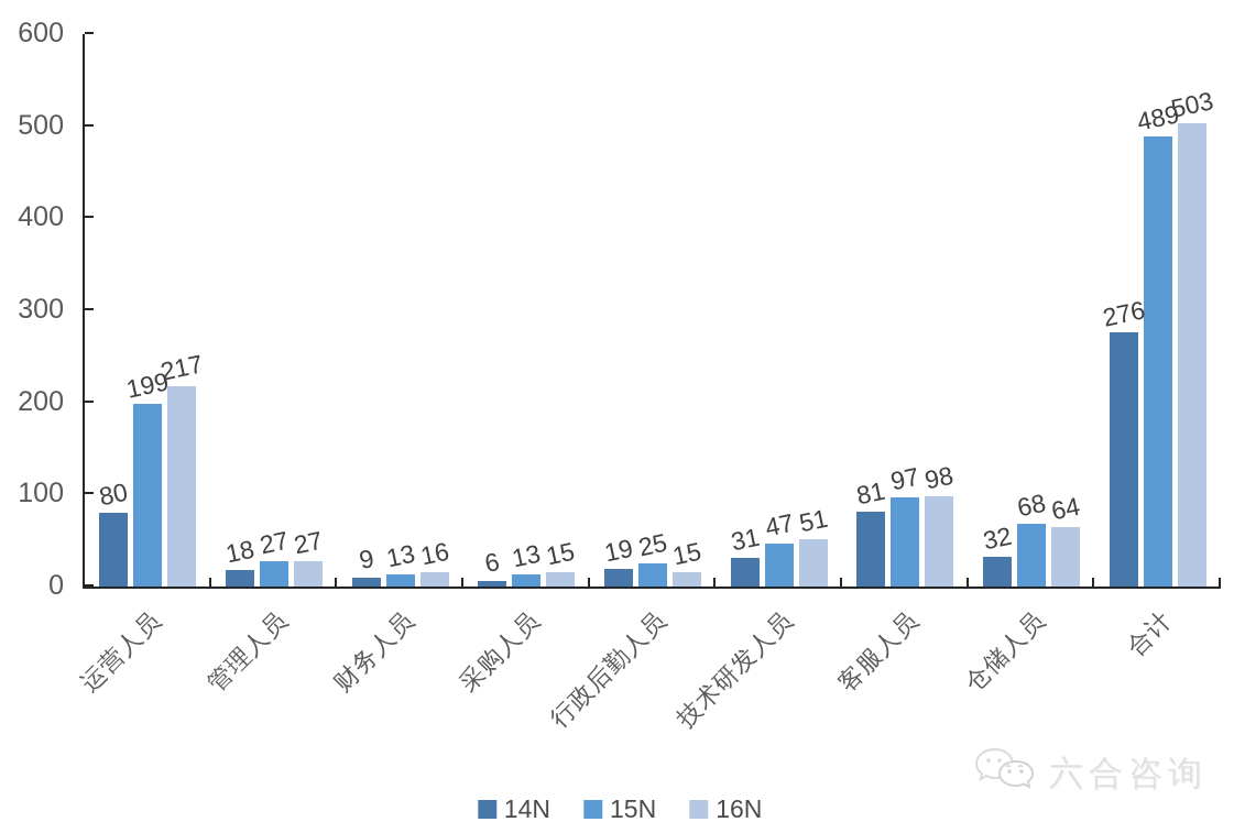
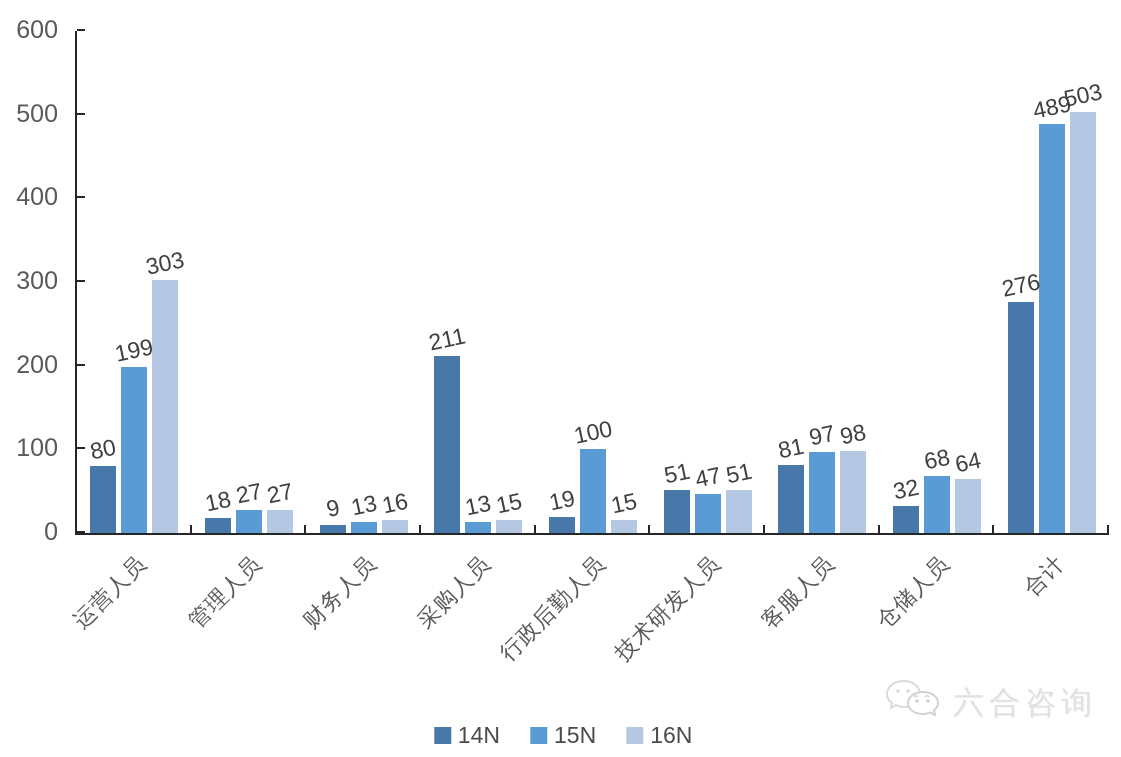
16N/运营人员: 217 -> 303
14N/采购人员: 6 -> 211
15N/行政后勤人员: 25 -> 100
14N/技术研发人员: 31 -> 51
